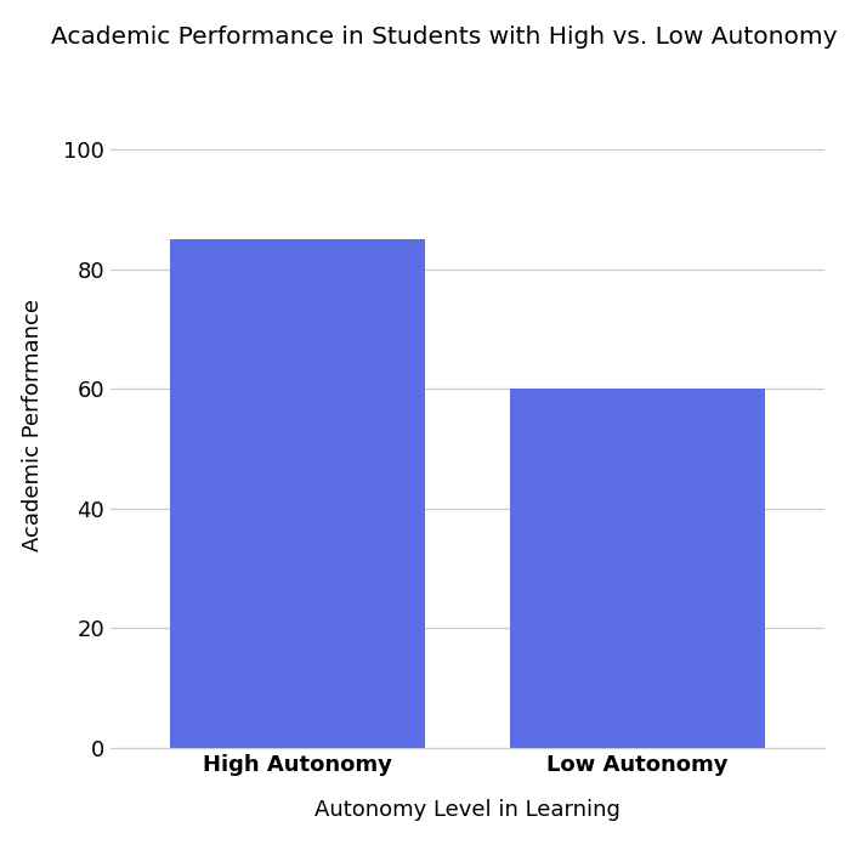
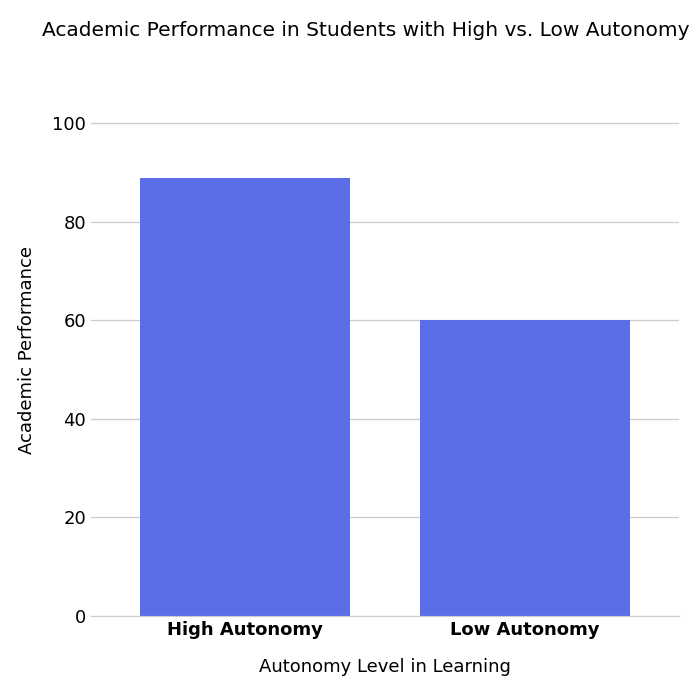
High Autonomy: 85 -> 89
